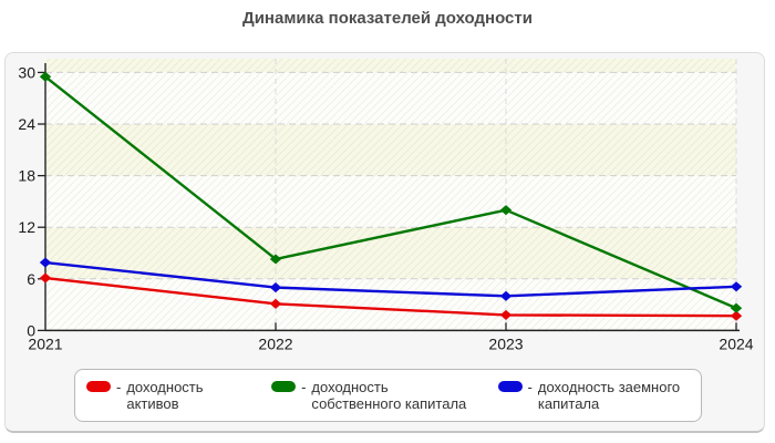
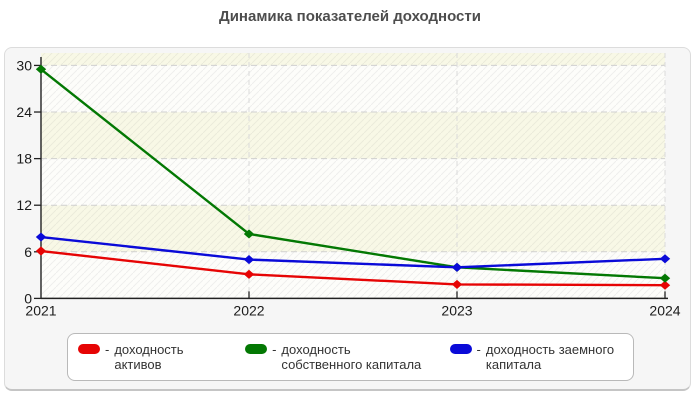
доходность собственного капитала/2023: 14 -> 4
